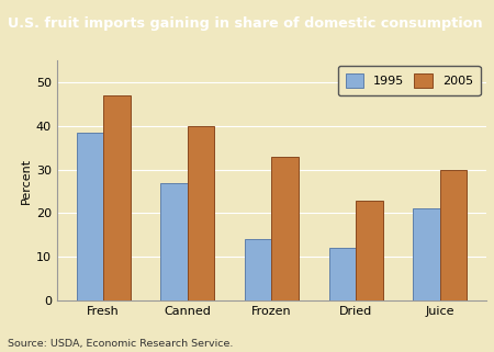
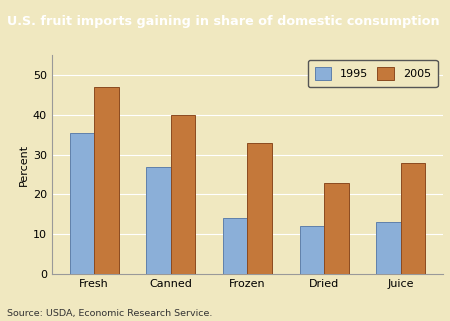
1995/Fresh: 38.5 -> 35.5
1995/Juice: 21.0 -> 13.0
2005/Juice: 30 -> 28
